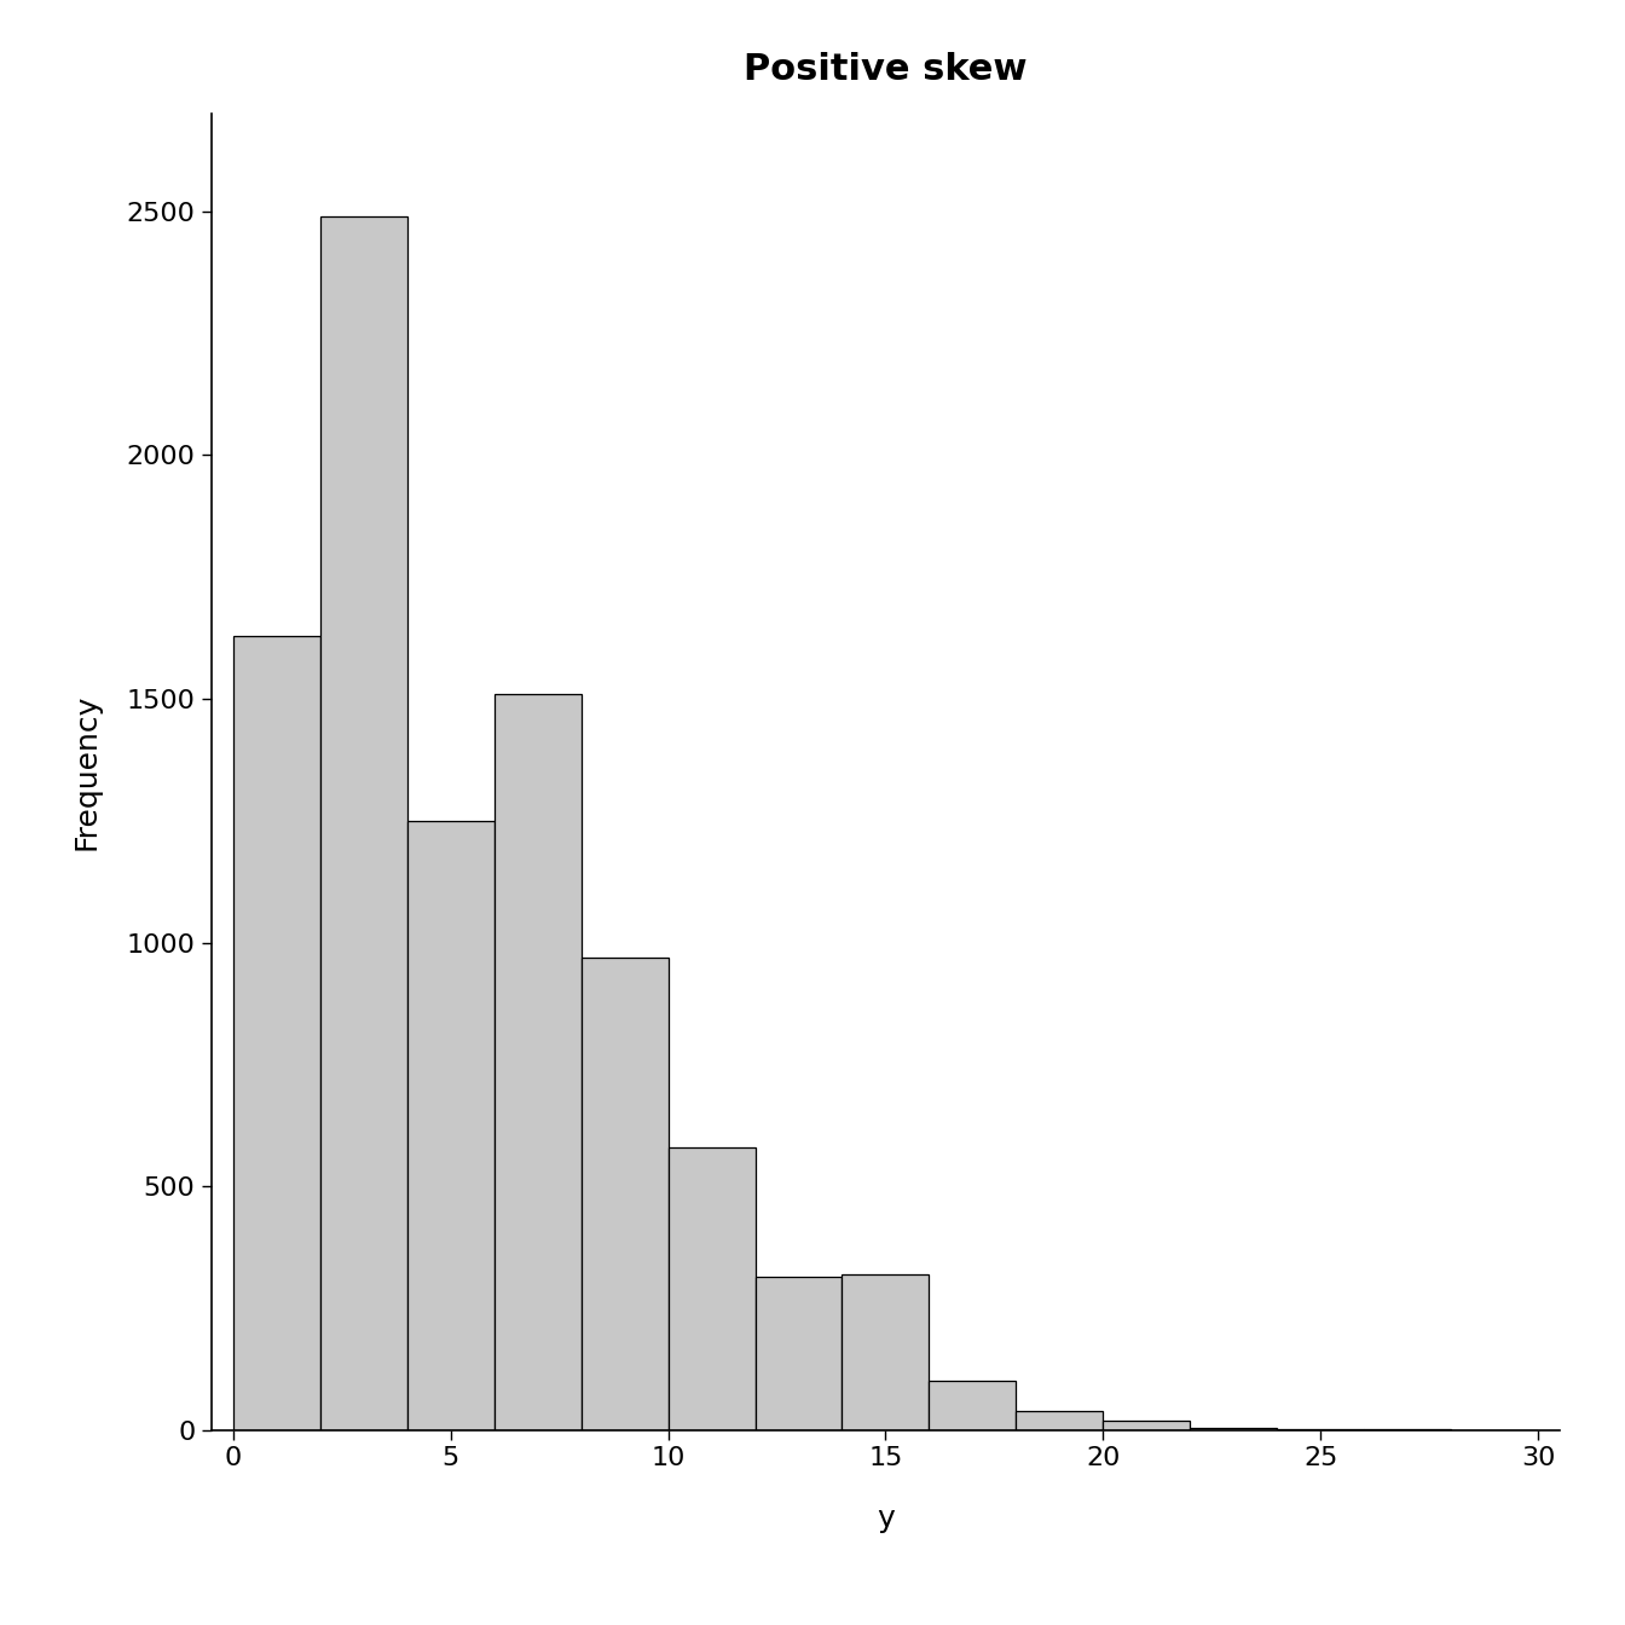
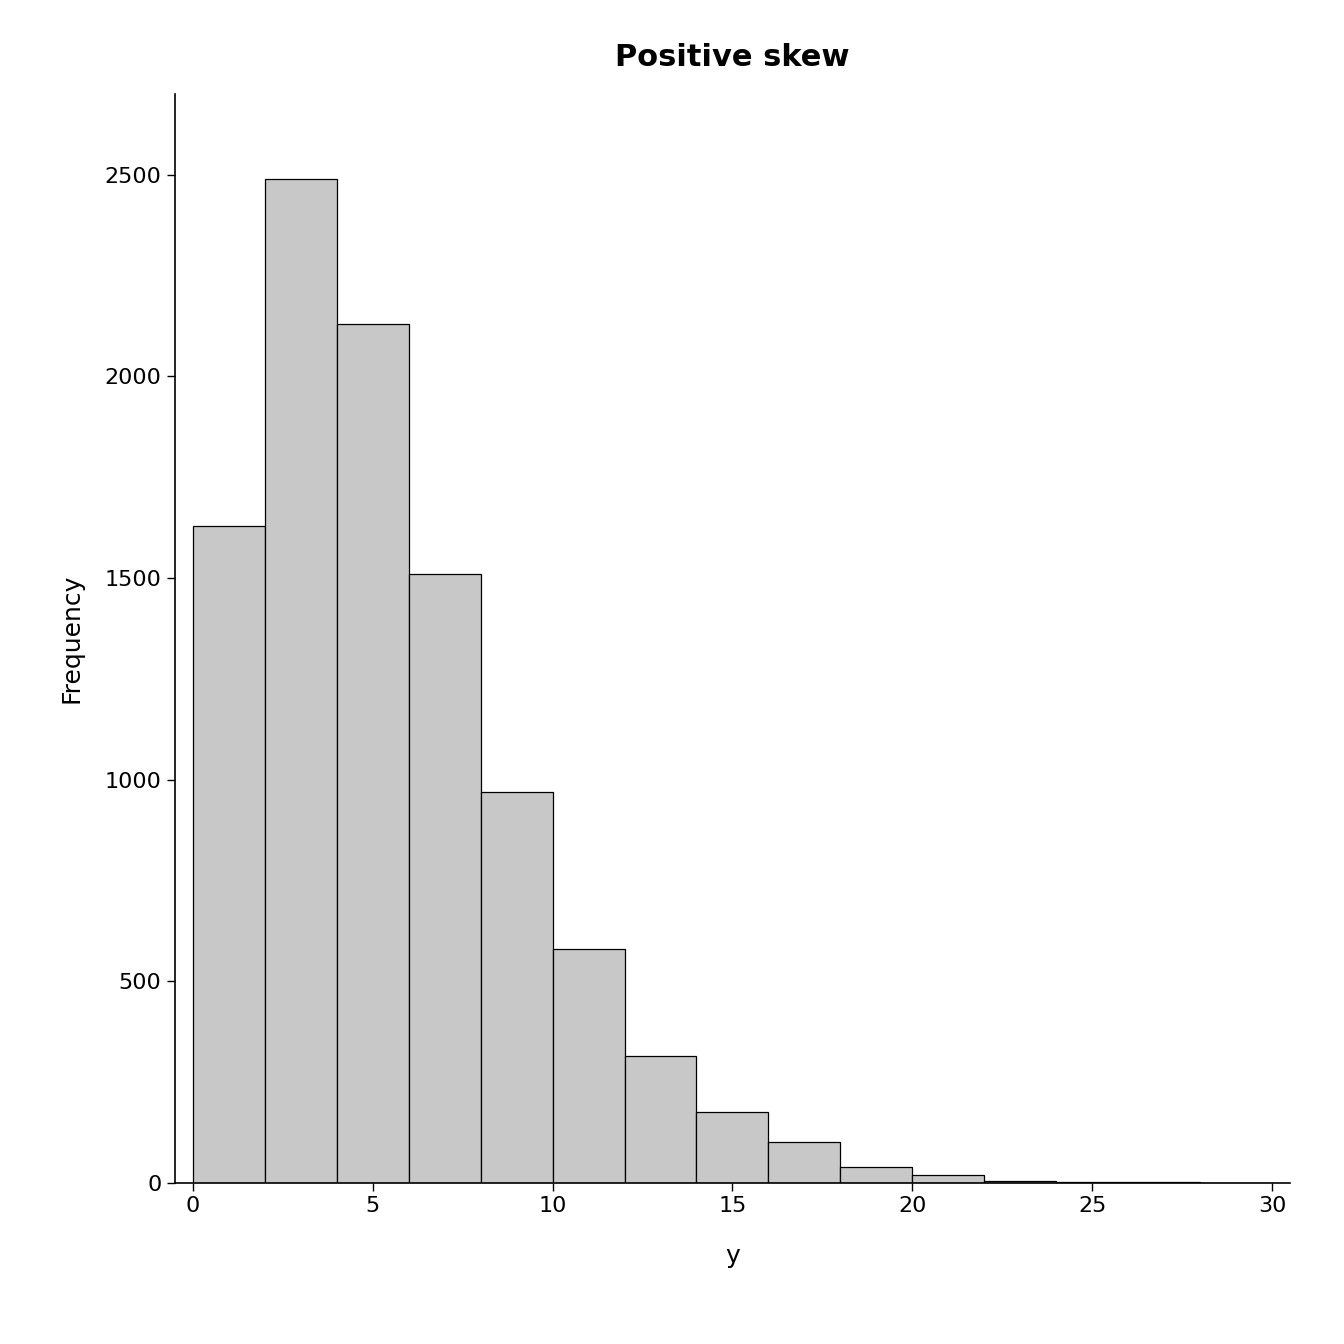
5: 1250 -> 2130
15: 320 -> 175
